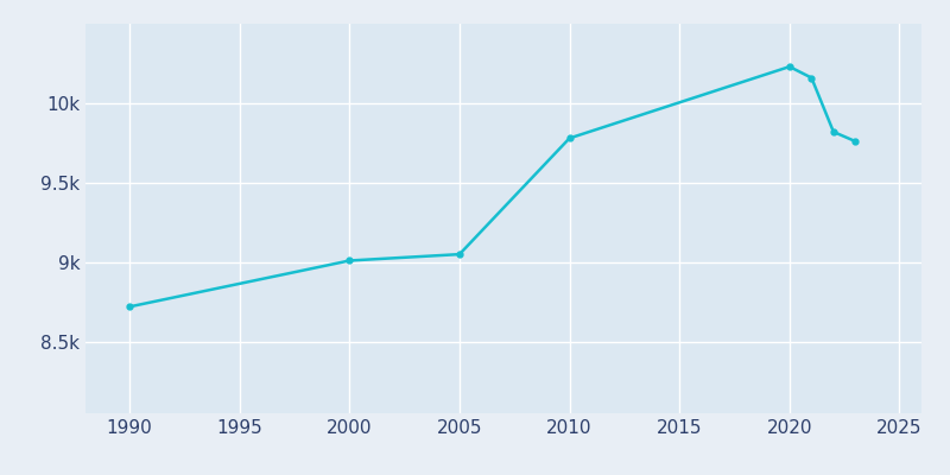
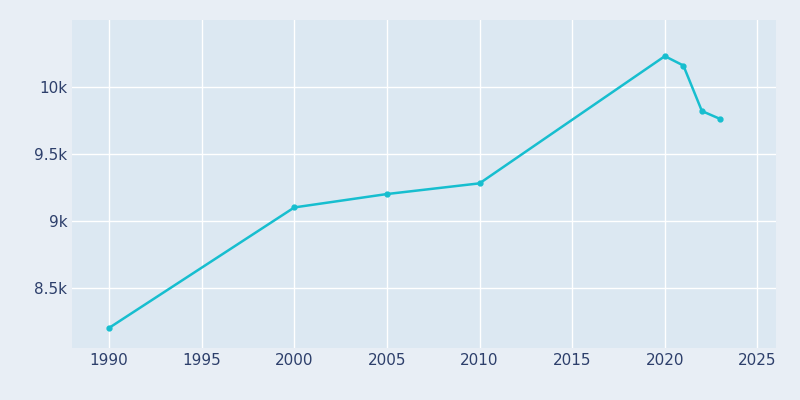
1990: 8.72k -> 8.20k
2000: 9.01k -> 9.10k
2005: 9.05k -> 9.20k
2010: 9.78k -> 9.28k
